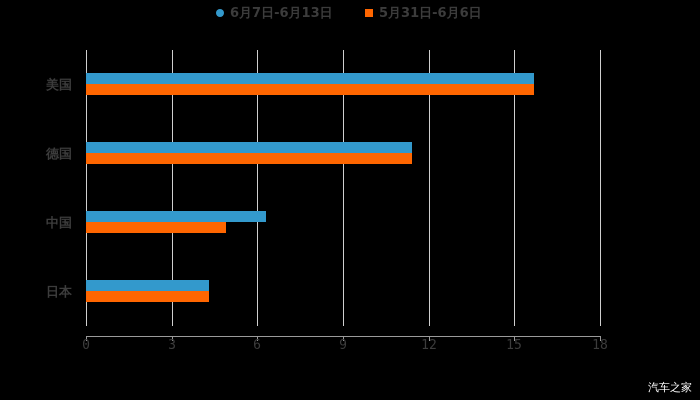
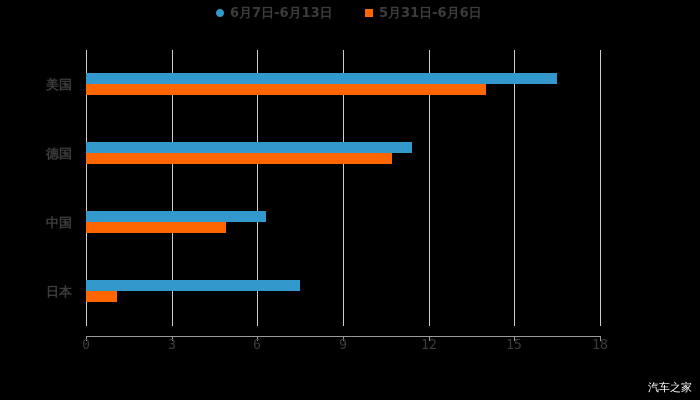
6月7日-6月13日/美国: 15.7 -> 16.5
5月31日-6月6日/美国: 15.7 -> 14.0
5月31日-6月6日/德国: 11.4 -> 10.7
6月7日-6月13日/日本: 4.3 -> 7.5
5月31日-6月6日/日本: 4.3 -> 1.1
